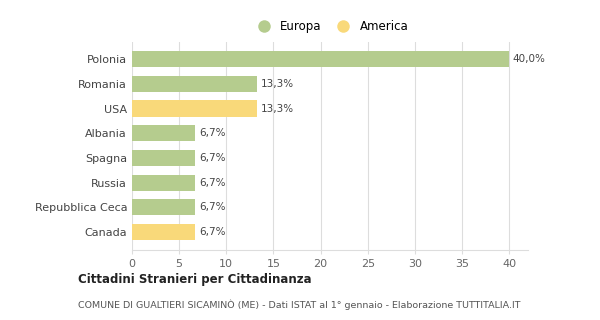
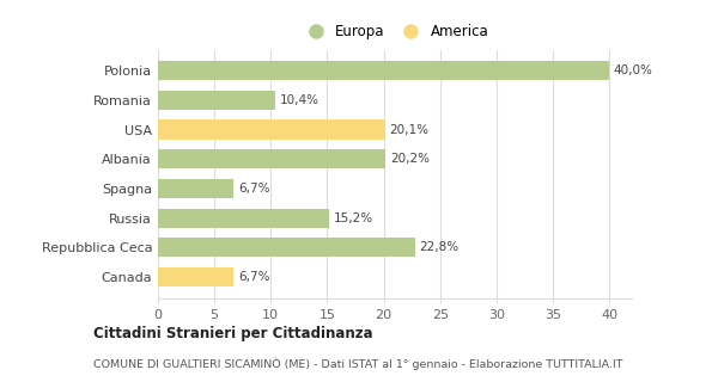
Romania: 13,3% -> 10,4%
USA: 13,3% -> 20,1%
Albania: 6,7% -> 20,2%
Russia: 6,7% -> 15,2%
Repubblica Ceca: 6,7% -> 22,8%
